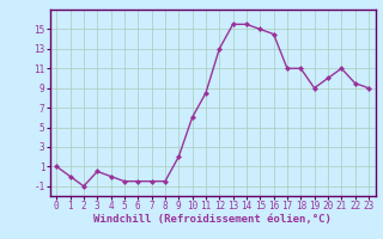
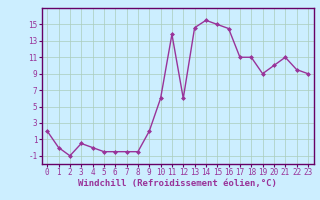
0: 1.0 -> 2.0
11: 8.5 -> 13.8
12: 13.0 -> 6.0
13: 15.5 -> 14.6
